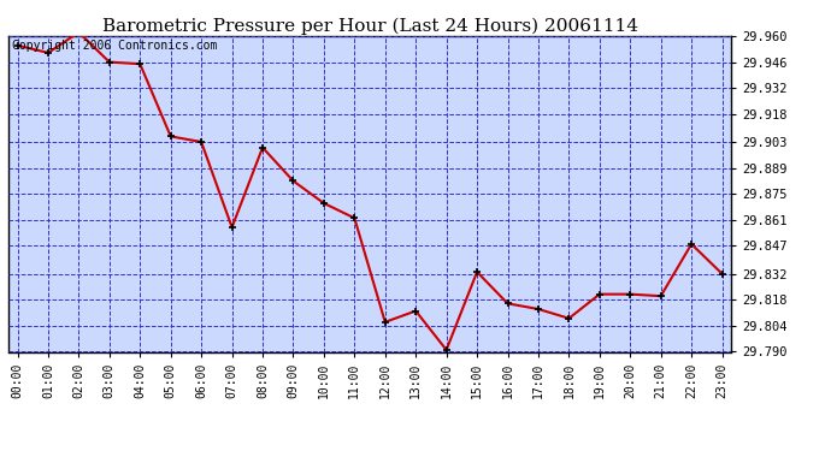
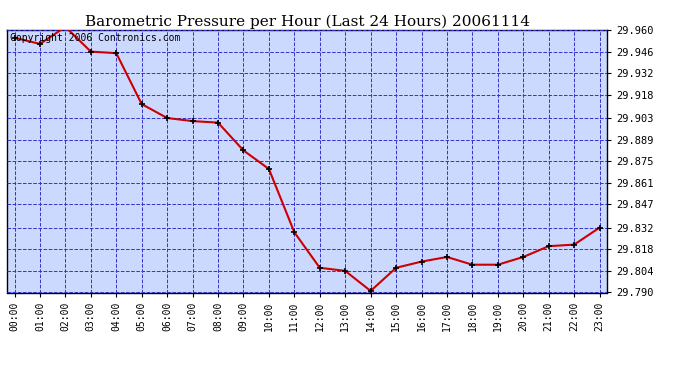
05:00: 29.906 -> 29.912
07:00: 29.857 -> 29.901
11:00: 29.862 -> 29.829
13:00: 29.812 -> 29.804
15:00: 29.833 -> 29.806
16:00: 29.816 -> 29.810
19:00: 29.821 -> 29.808
20:00: 29.821 -> 29.813
22:00: 29.848 -> 29.821
